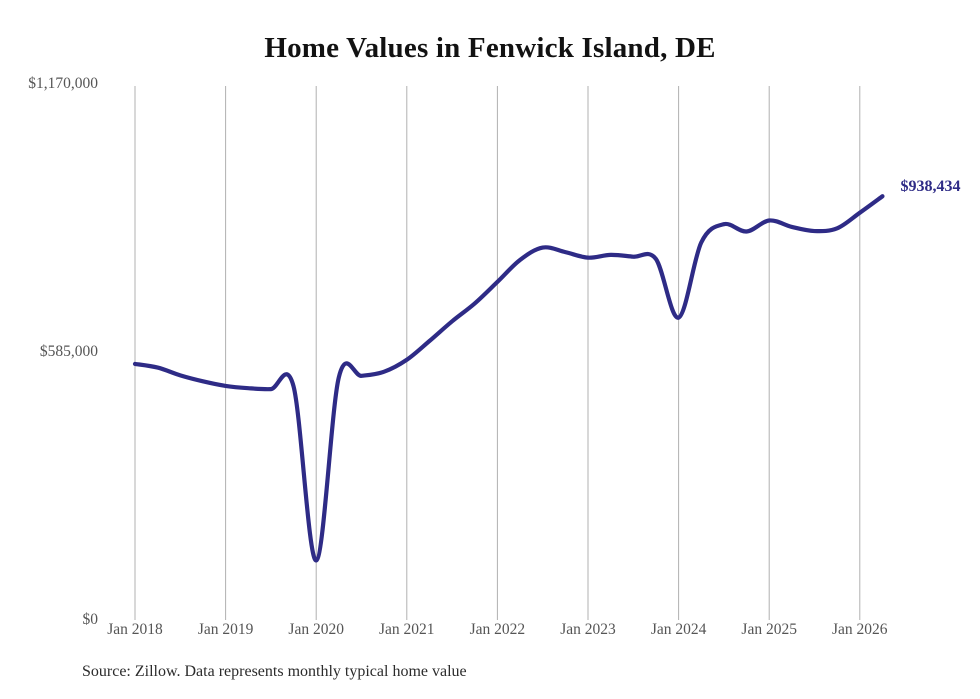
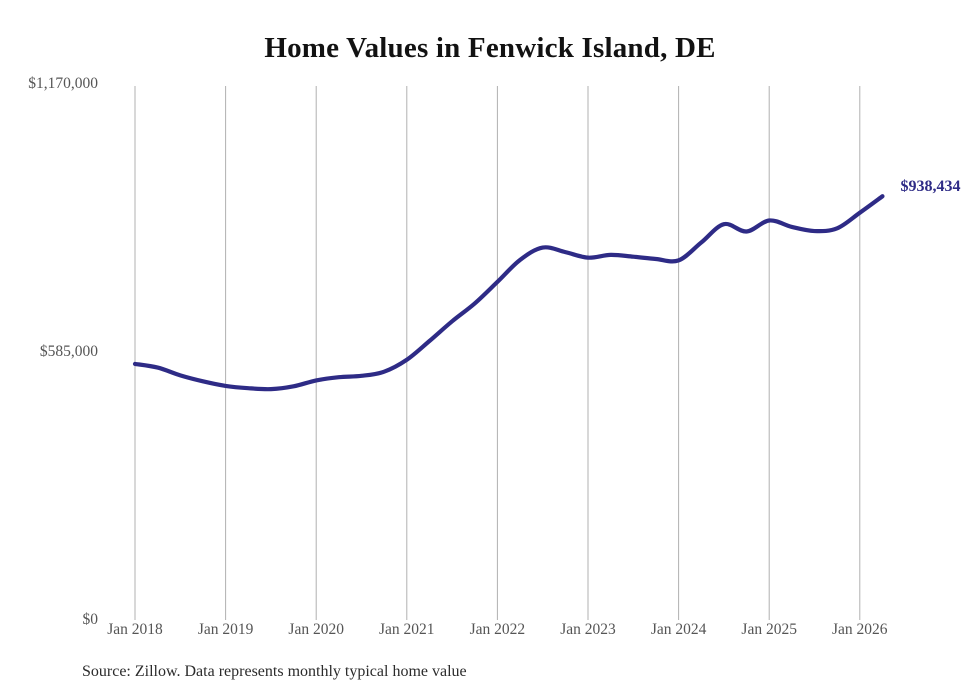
Jan 2020: $130000 -> $520000
Jan 2024: $660000 -> $780000
